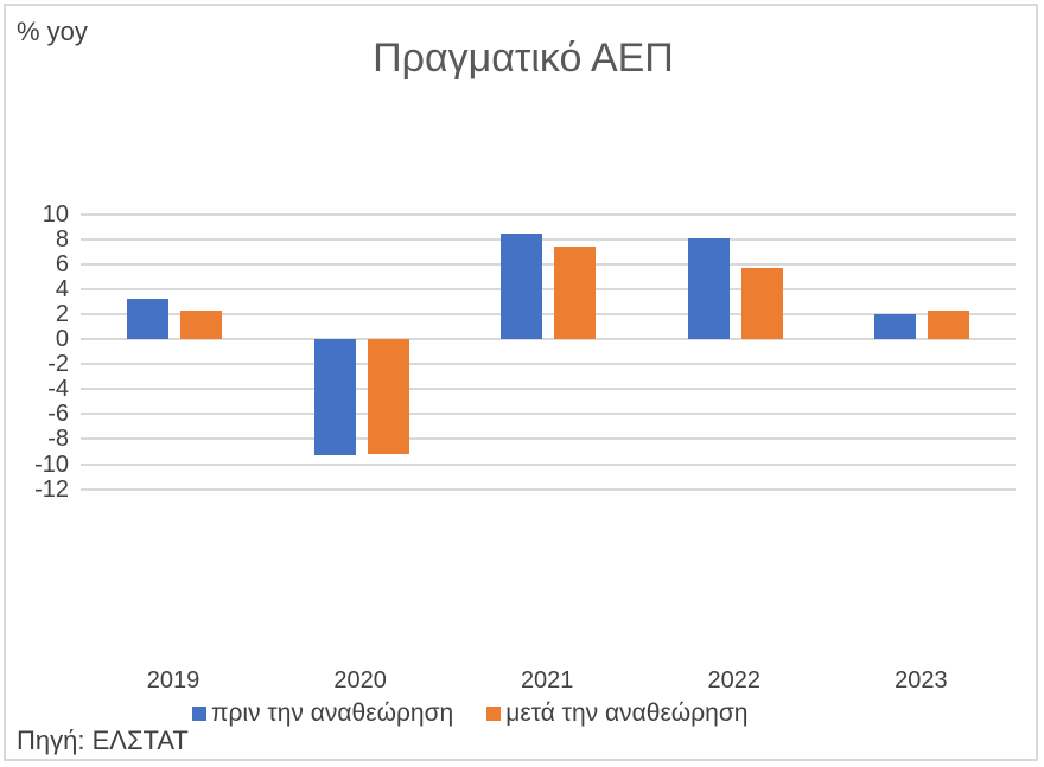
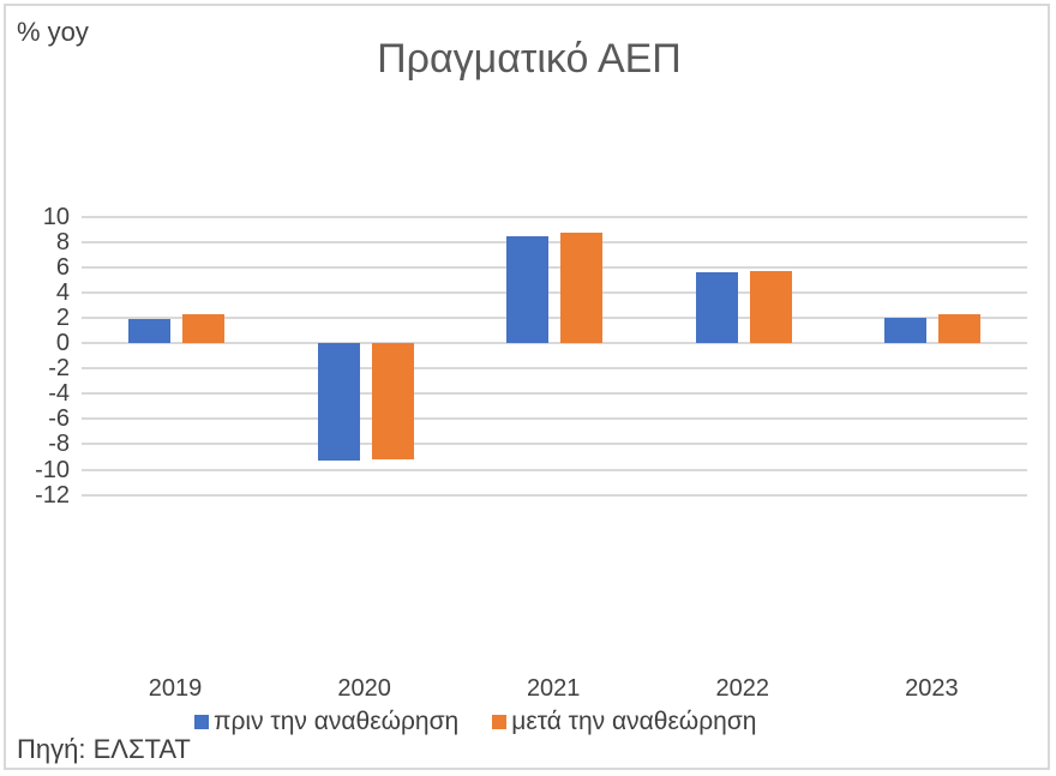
πριν την αναθεώρηση/2019: 3.2 -> 1.9
μετά την αναθεώρηση/2021: 7.4 -> 8.7
πριν την αναθεώρηση/2022: 8.1 -> 5.6
